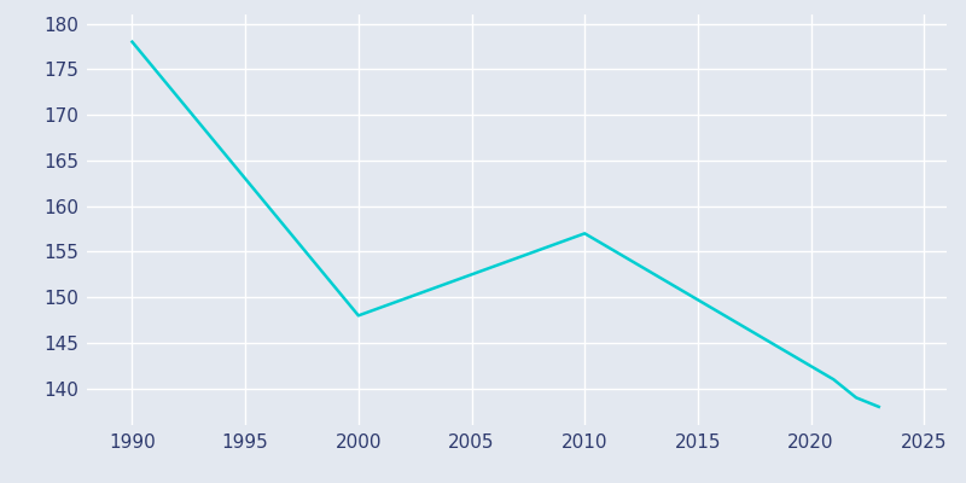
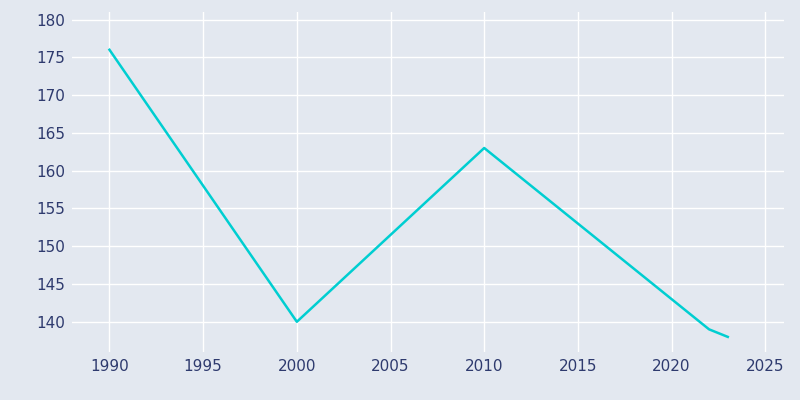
1990: 178 -> 176
2000: 148 -> 140
2010: 157 -> 163
